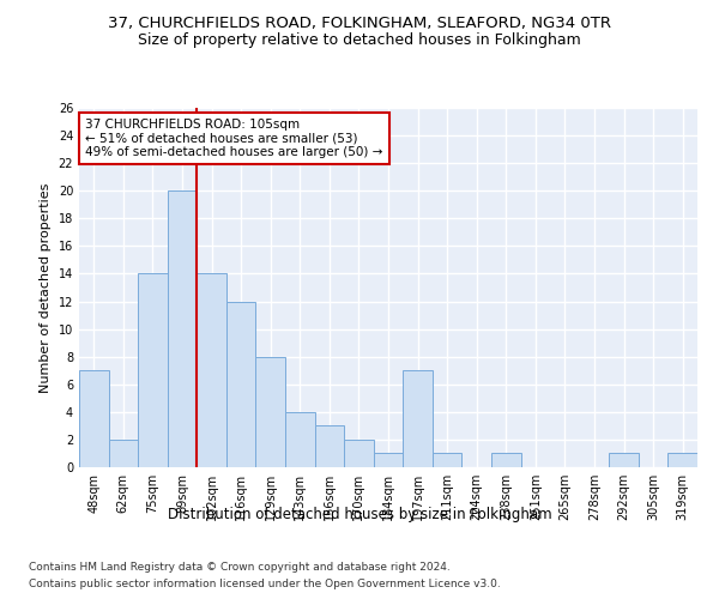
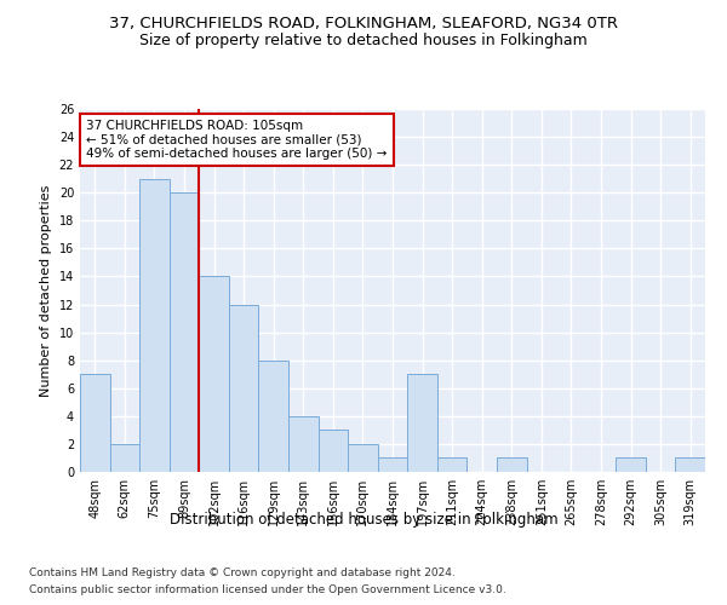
75sqm: 14 -> 21
